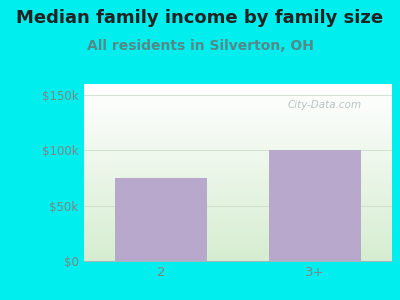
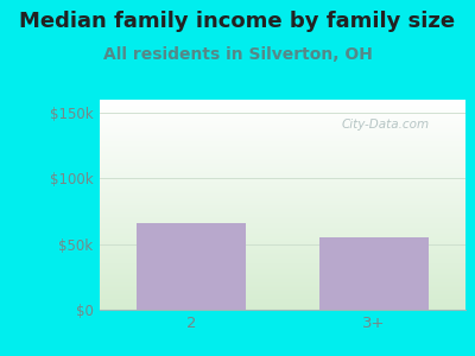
2: $75k -> $66k
3+: $100k -> $55k
